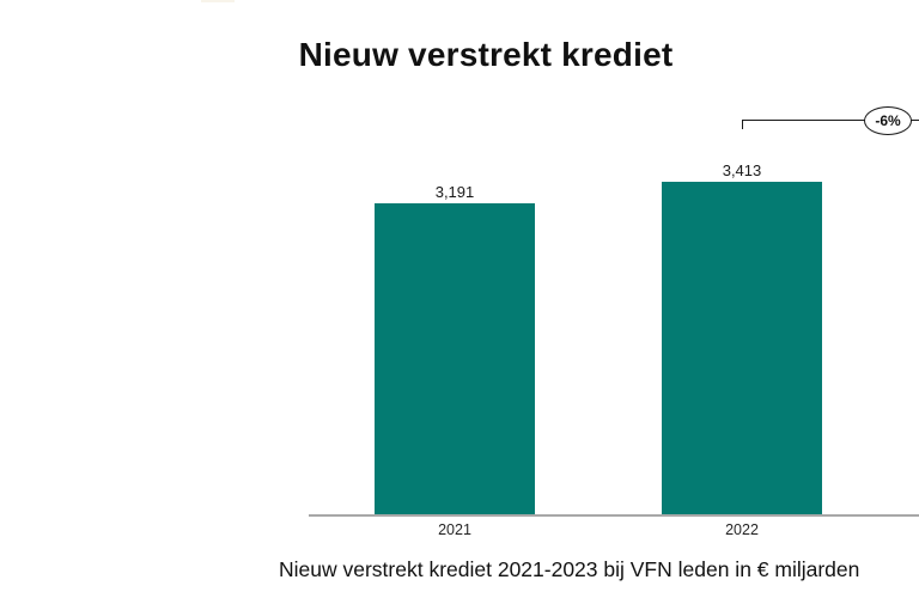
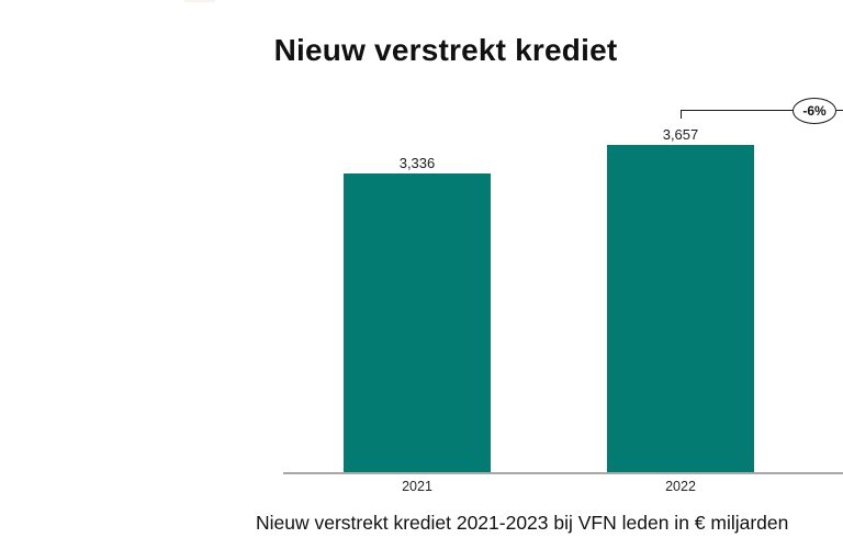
2021: 3,191 -> 3,336
2022: 3,413 -> 3,657
